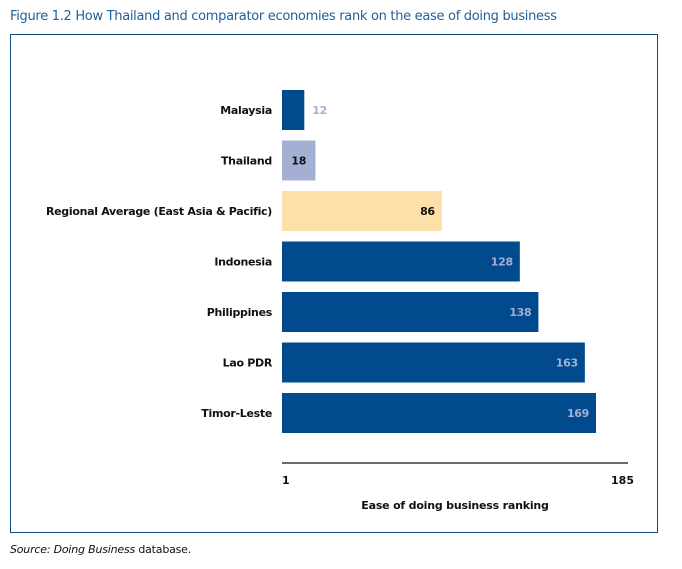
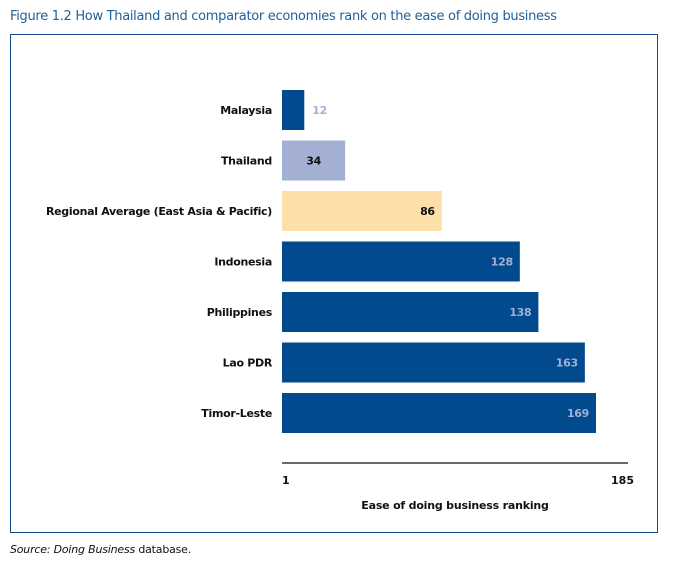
Thailand: 18 -> 34
